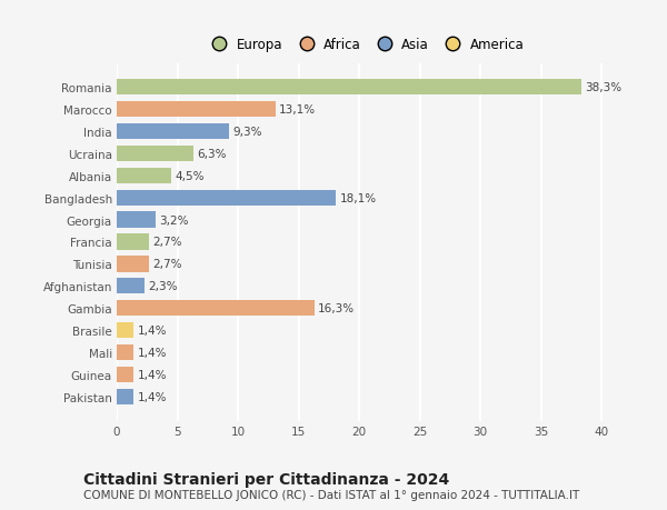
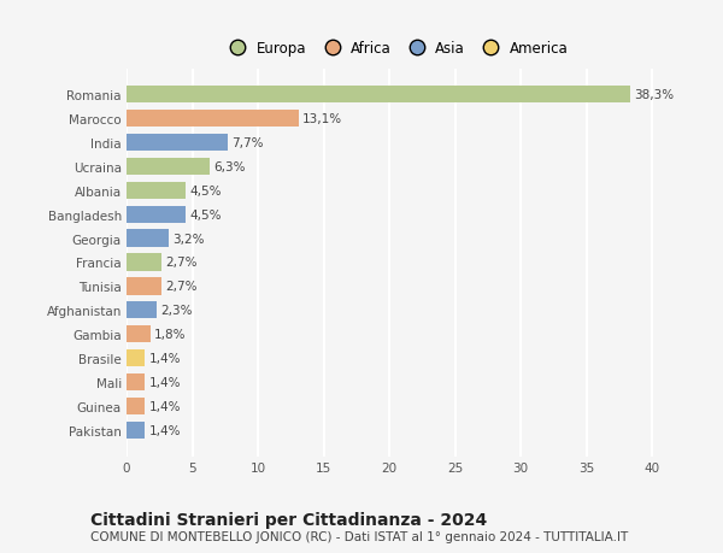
India: 9,3% -> 7,7%
Bangladesh: 18,1% -> 4,5%
Gambia: 16,3% -> 1,8%
